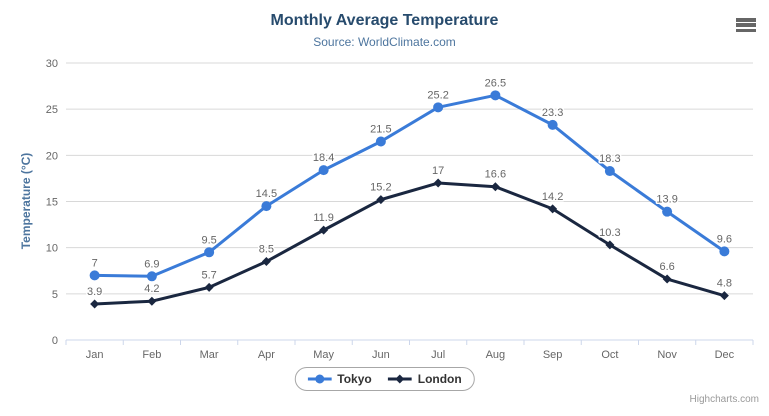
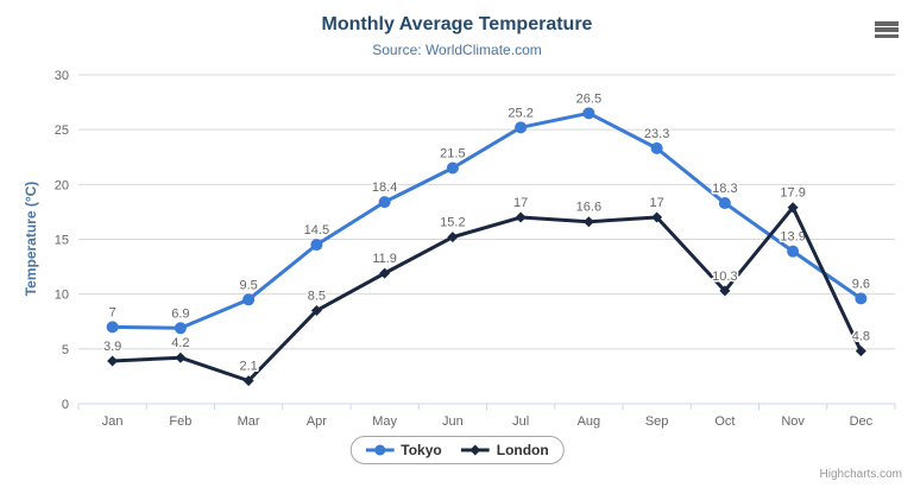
London/Mar: 5.7 -> 2.1
London/Sep: 14.2 -> 17
London/Nov: 6.6 -> 17.9
